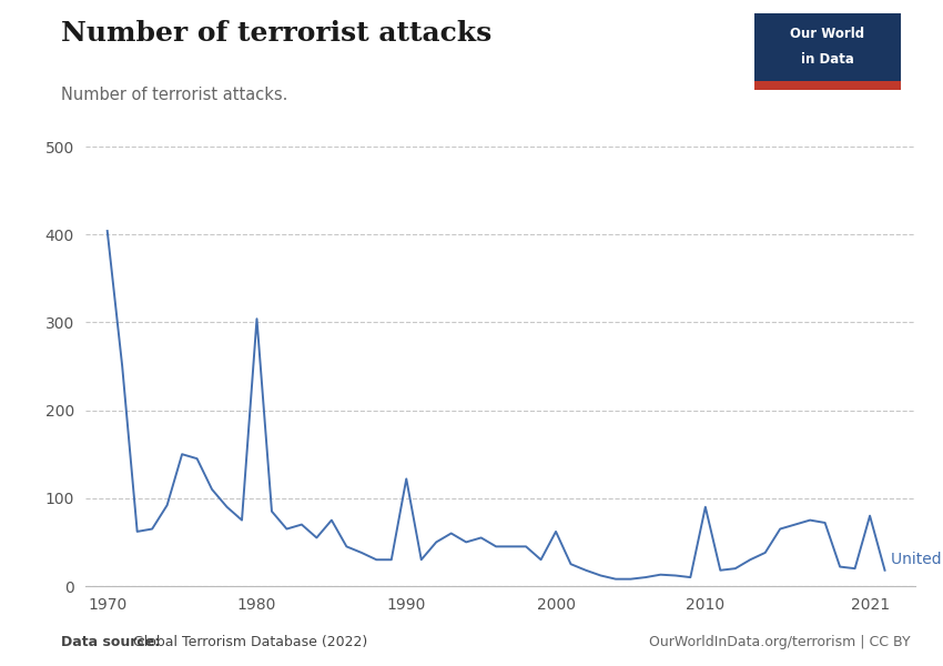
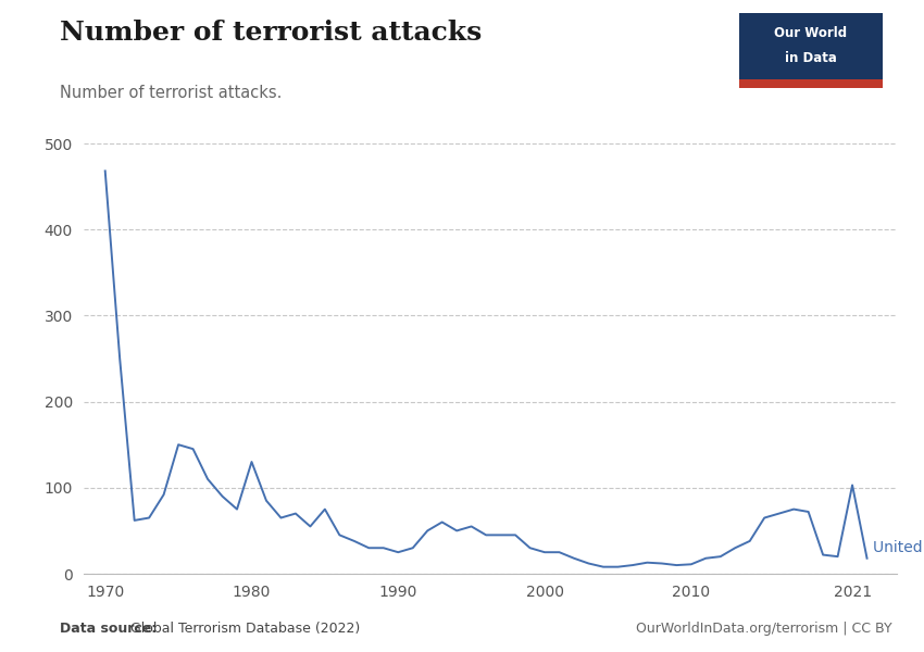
1970: 404 -> 468
1980: 304 -> 130
1990: 122 -> 25
2000: 62 -> 25
2010: 90 -> 11
2021: 80 -> 103
